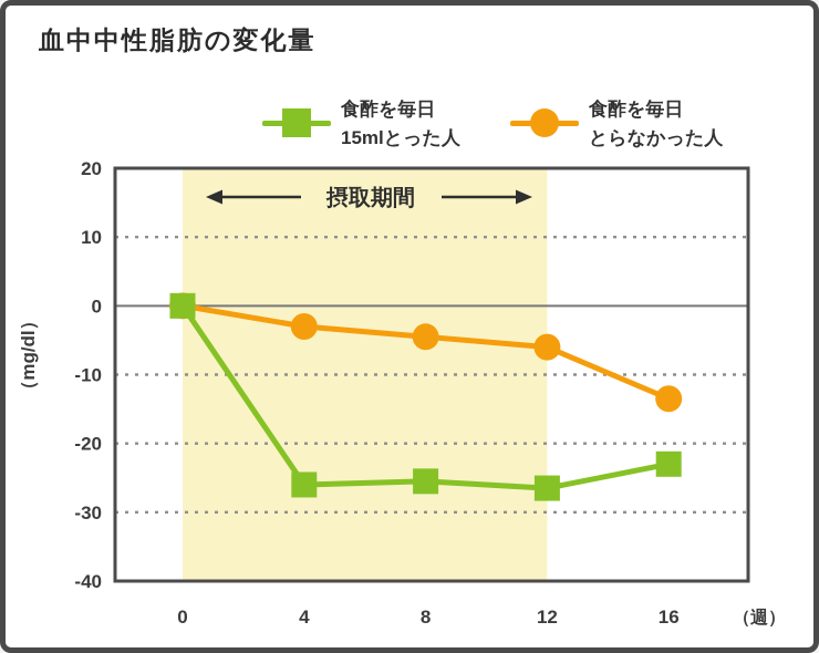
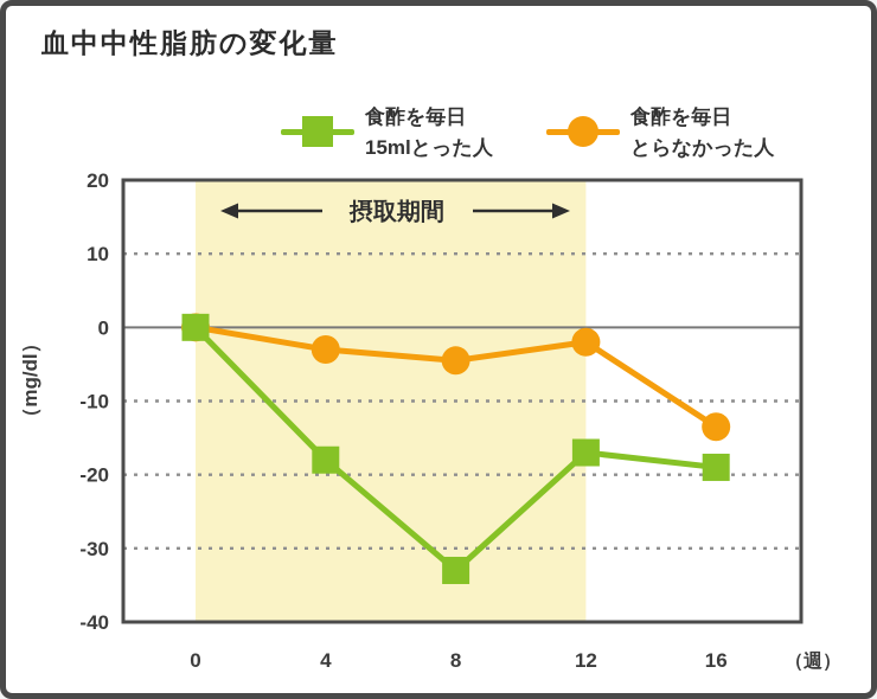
食酢を毎日15mlとった人/4: -26 -> -18
食酢を毎日15mlとった人/8: -26 -> -33
食酢を毎日15mlとった人/12: -26 -> -17
食酢を毎日とらなかった人/12: -6 -> -2
食酢を毎日15mlとった人/16: -23 -> -19
